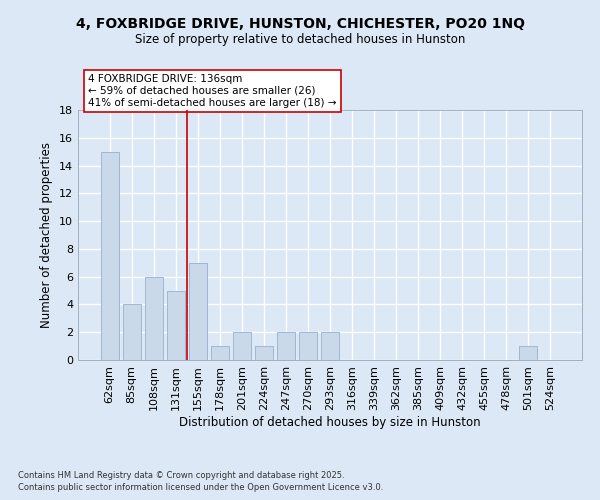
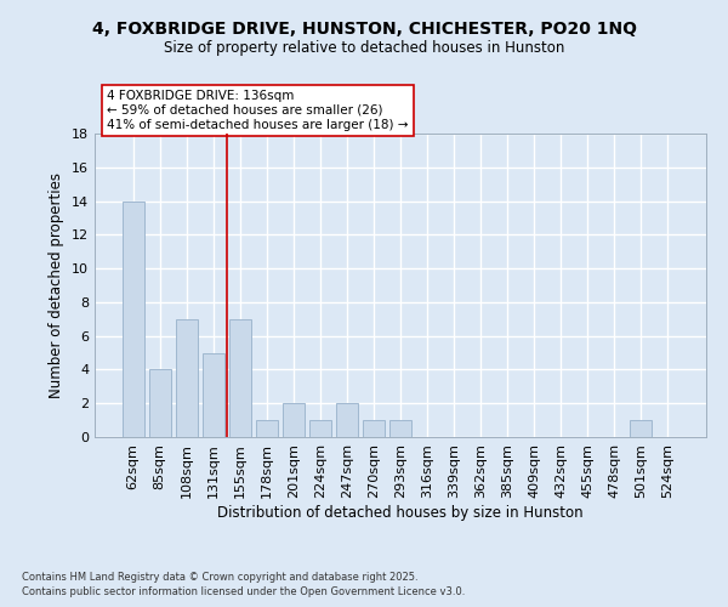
62sqm: 15 -> 14
108sqm: 6 -> 7
270sqm: 2 -> 1
293sqm: 2 -> 1
